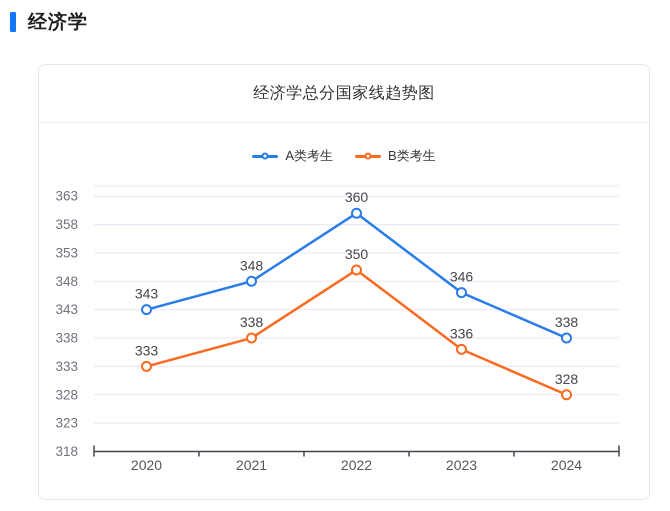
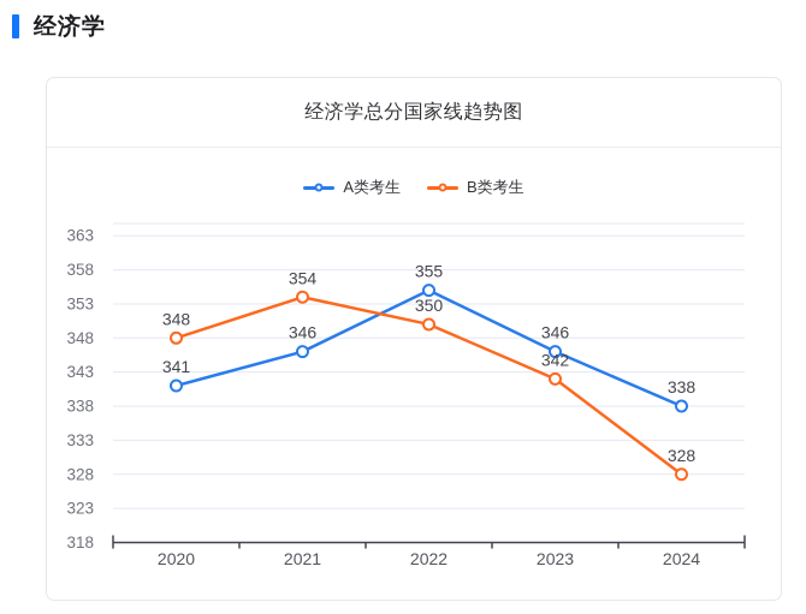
A类考生/2020: 343 -> 341
B类考生/2020: 333 -> 348
A类考生/2021: 348 -> 346
B类考生/2021: 338 -> 354
A类考生/2022: 360 -> 355
B类考生/2023: 336 -> 342
